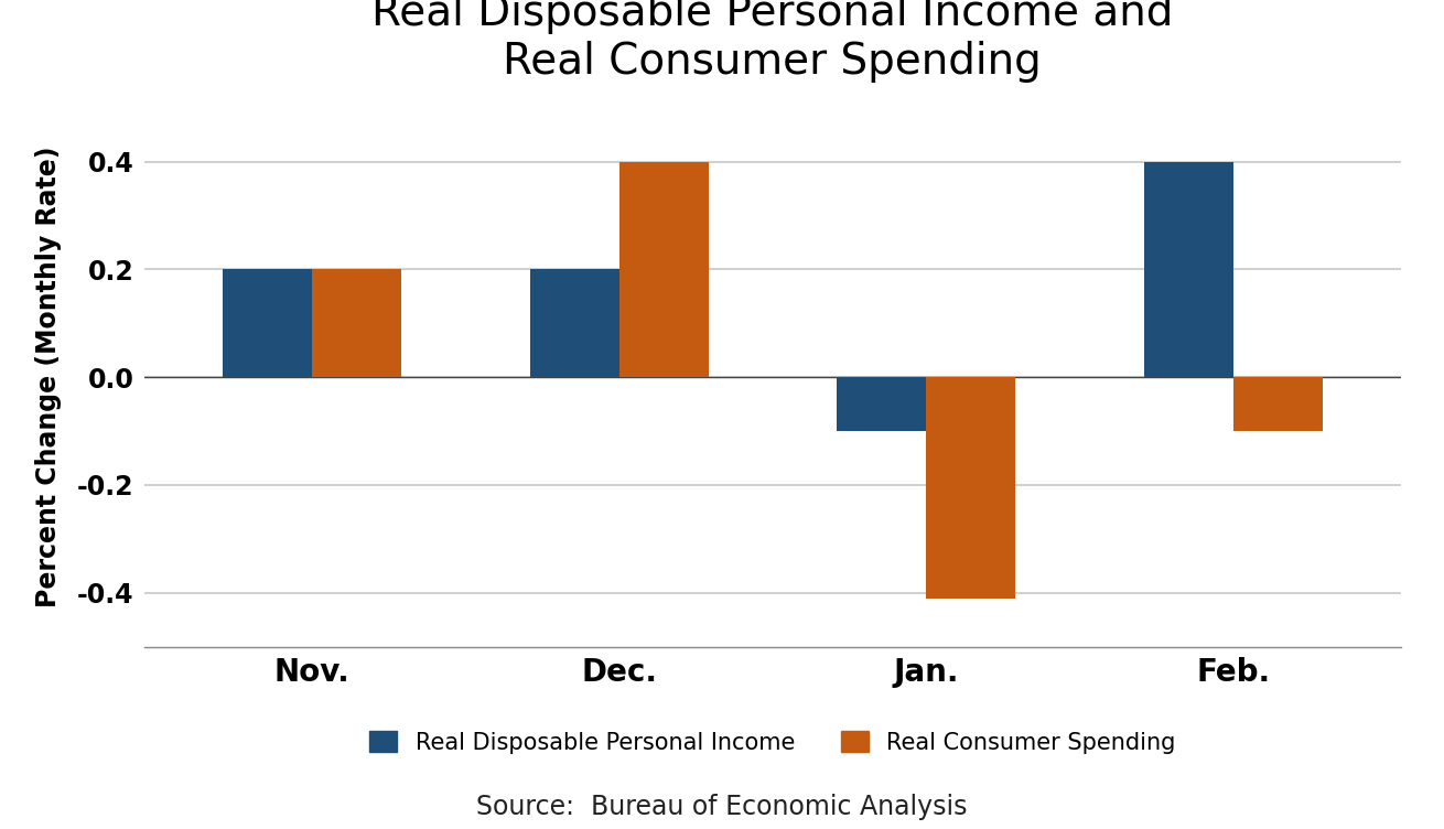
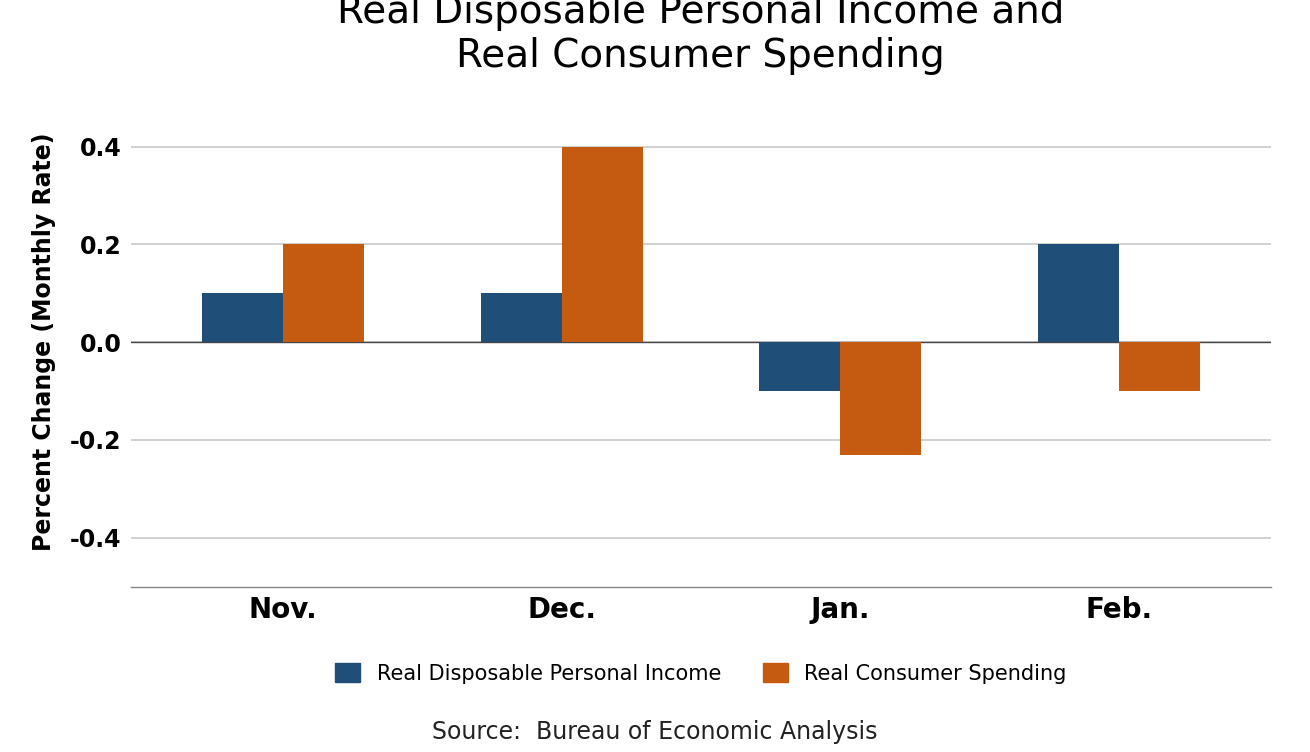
Real Disposable Personal Income/Nov.: 0.2 -> 0.1
Real Disposable Personal Income/Dec.: 0.2 -> 0.1
Real Consumer Spending/Jan.: -0.41 -> -0.23
Real Disposable Personal Income/Feb.: 0.4 -> 0.2
